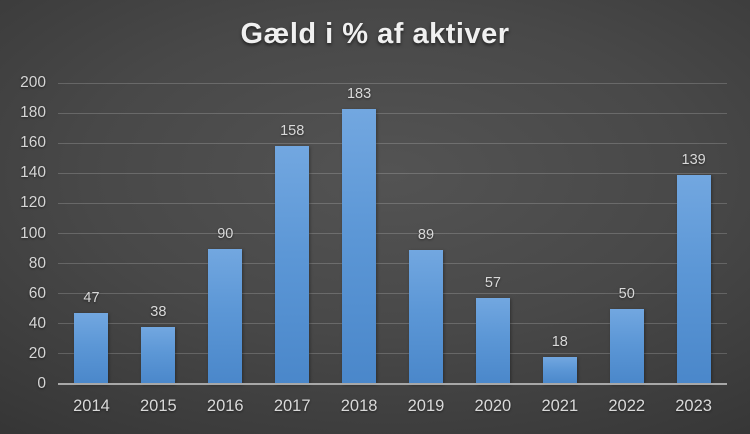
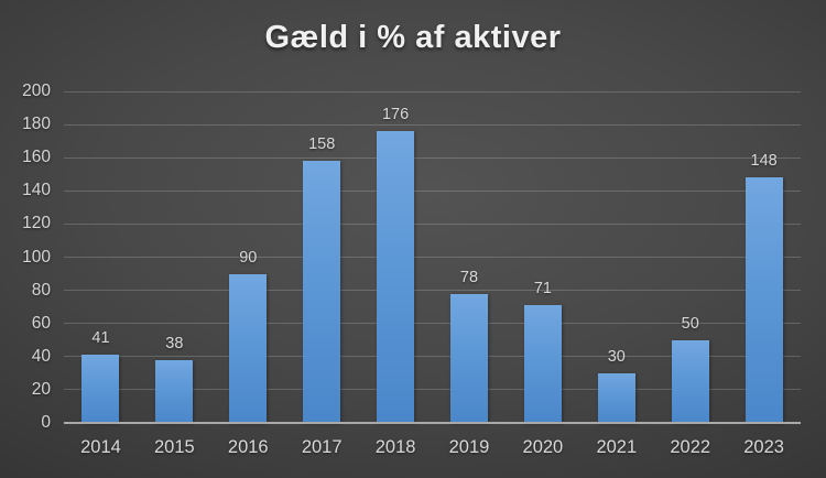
2014: 47 -> 41
2018: 183 -> 176
2019: 89 -> 78
2020: 57 -> 71
2021: 18 -> 30
2023: 139 -> 148
